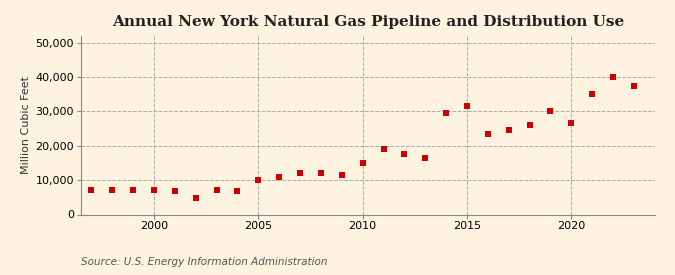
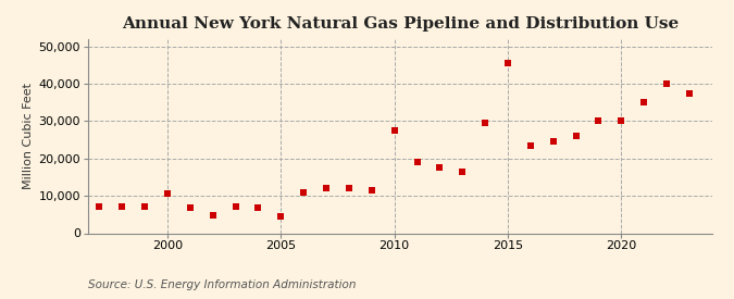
2000: 7,000 -> 10,500
2005: 10,000 -> 4,500
2010: 15,000 -> 27,500
2015: 31,500 -> 45,500
2020: 26,500 -> 30,000
